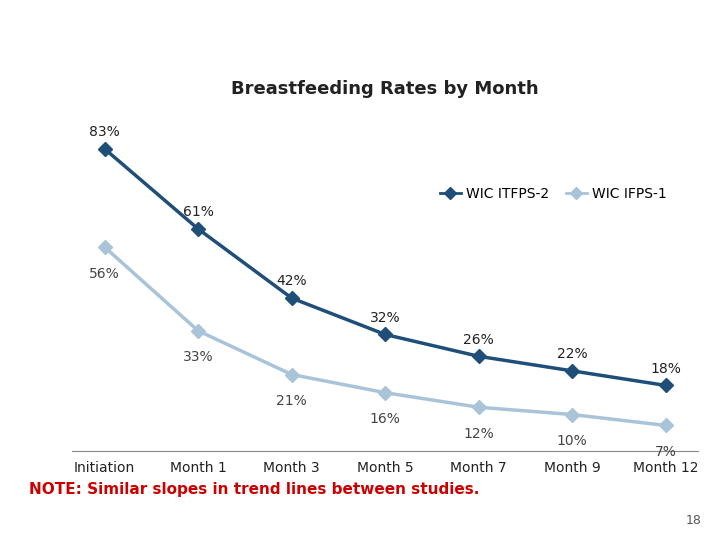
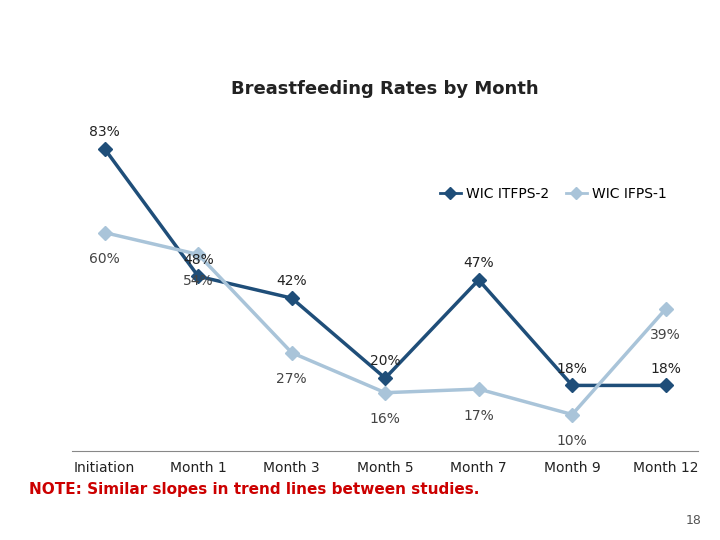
WIC IFPS-1/Initiation: 56% -> 60%
WIC ITFPS-2/Month 1: 61% -> 48%
WIC IFPS-1/Month 1: 33% -> 54%
WIC IFPS-1/Month 3: 21% -> 27%
WIC ITFPS-2/Month 5: 32% -> 20%
WIC ITFPS-2/Month 7: 26% -> 47%
WIC IFPS-1/Month 7: 12% -> 17%
WIC ITFPS-2/Month 9: 22% -> 18%
WIC IFPS-1/Month 12: 7% -> 39%
